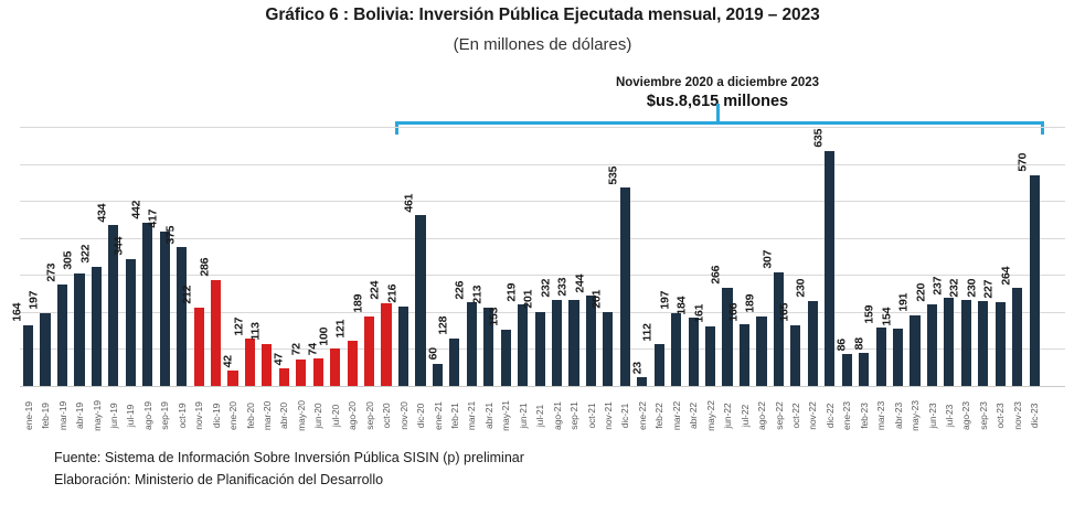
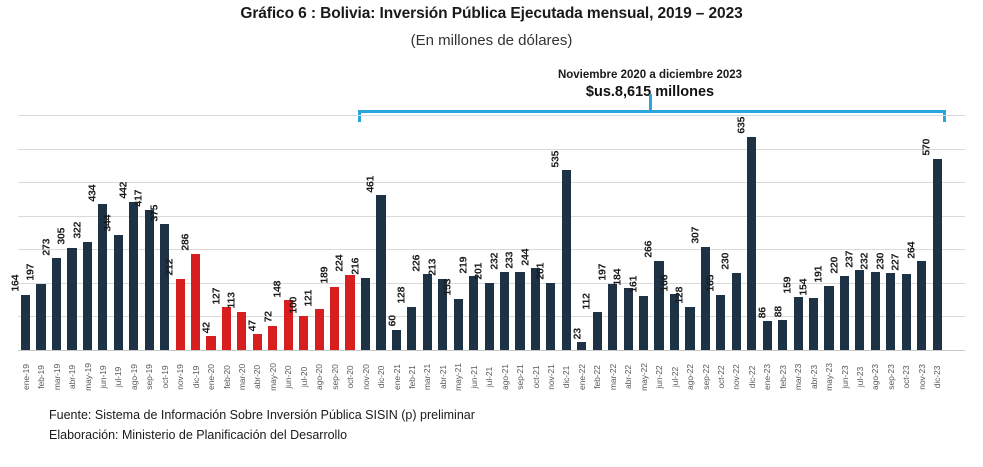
jun-20: 74 -> 148
ago-22: 189 -> 128
